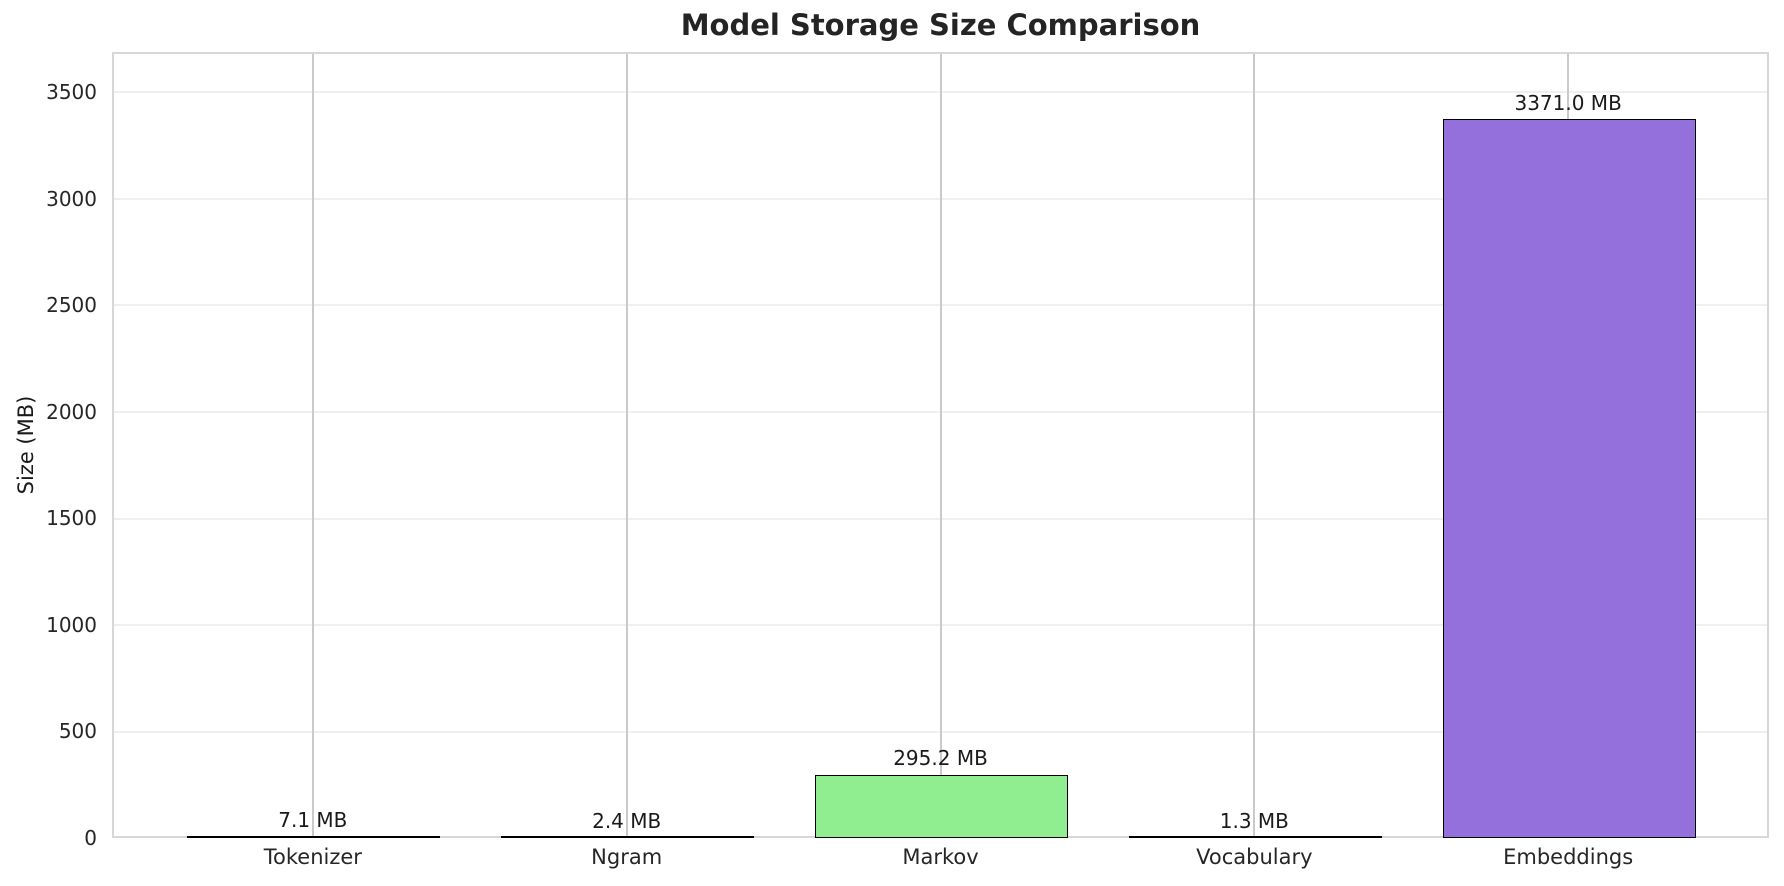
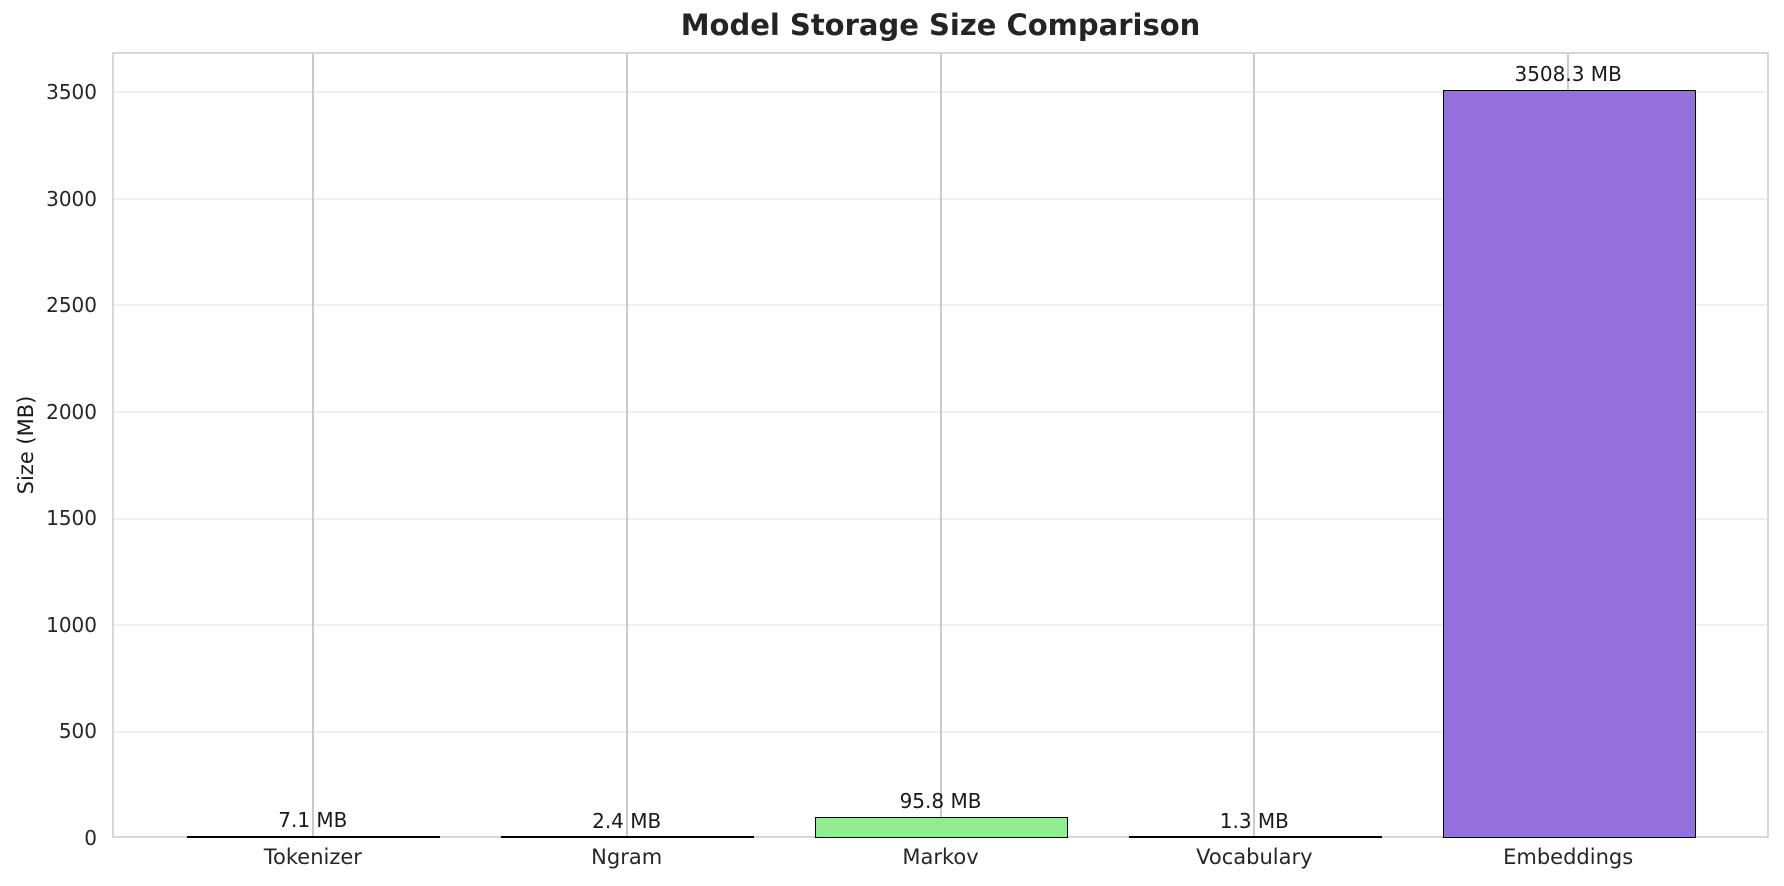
Markov: 295.2 -> 95.8
Embeddings: 3371.0 -> 3508.3
